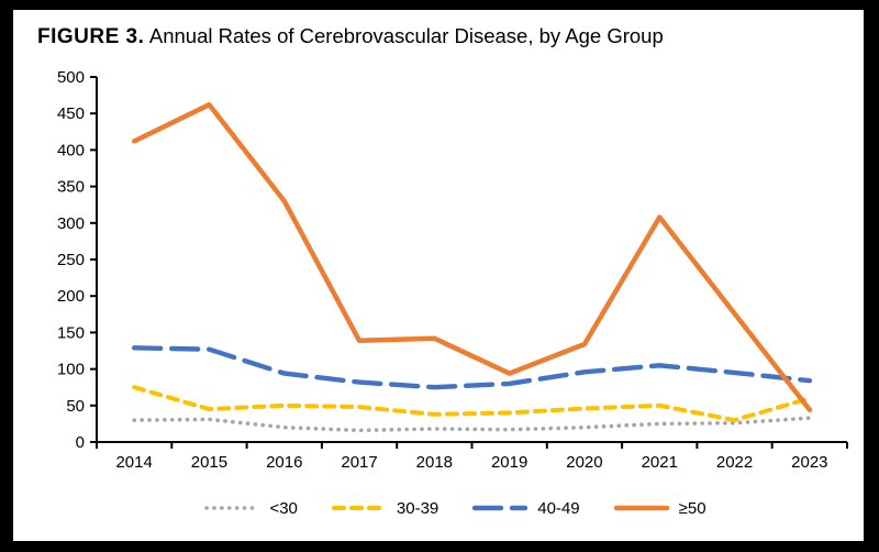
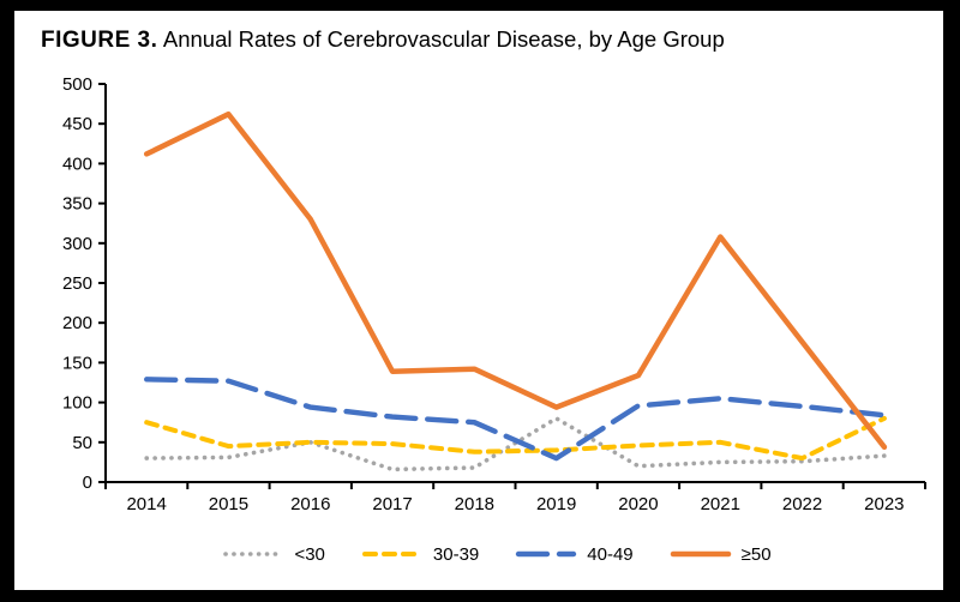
<30/2016: 20 -> 50
<30/2019: 20 -> 80
40-49/2019: 80 -> 30
30-39/2023: 60 -> 80
